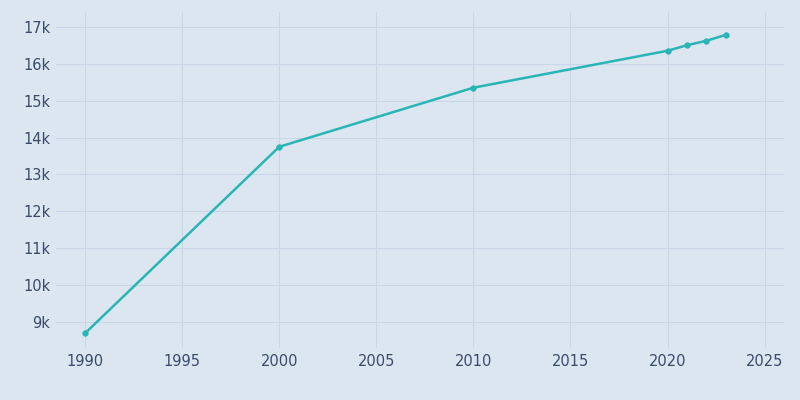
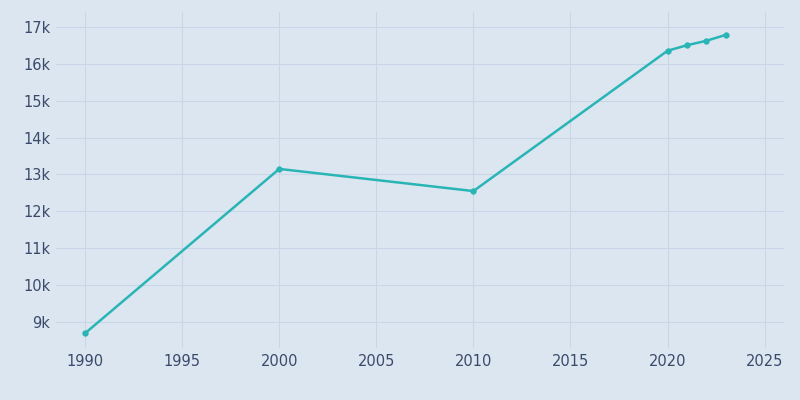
2000: 13.75k -> 13.15k
2010: 15.35k -> 12.55k
